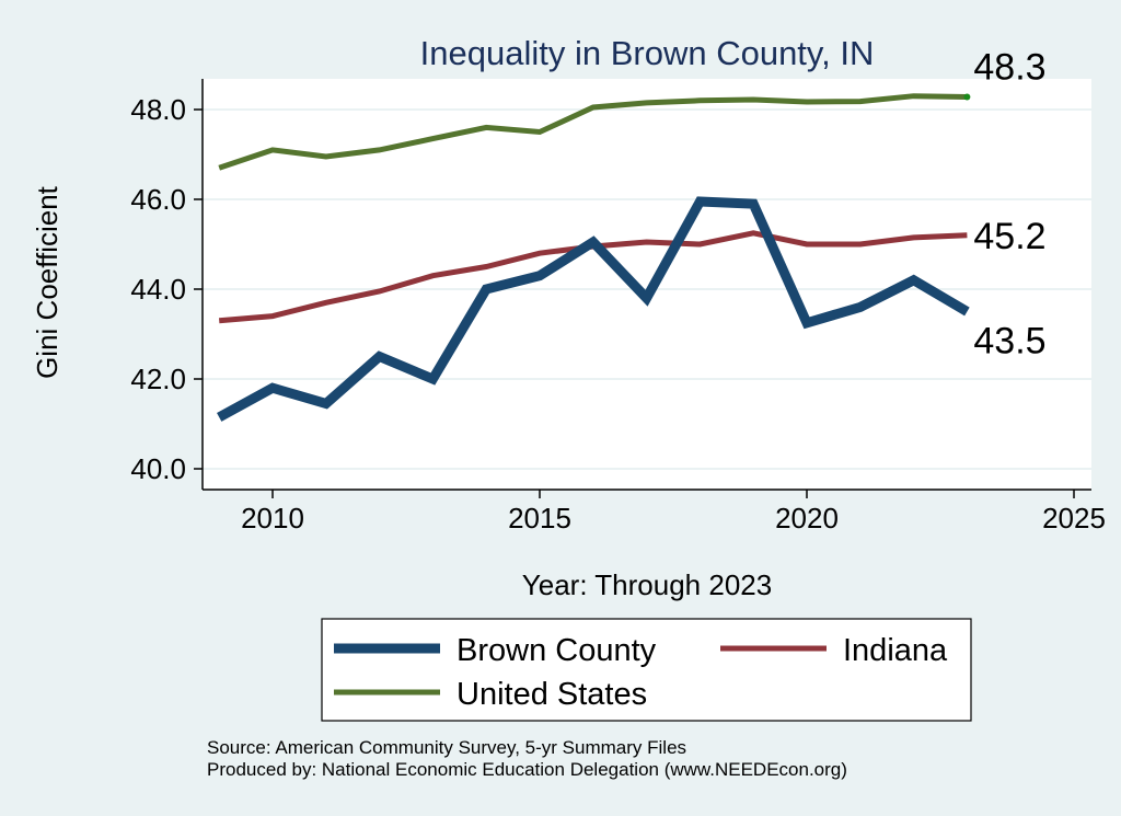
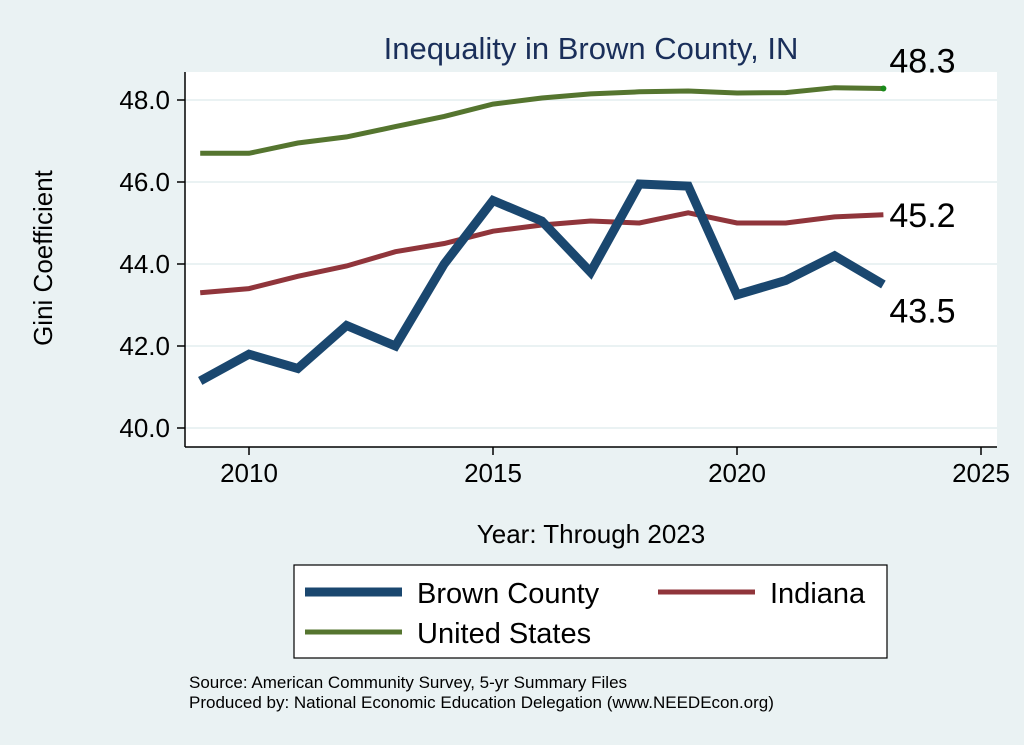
United States/2010: 47.1 -> 46.7
Brown County/2015: 44.3 -> 45.5
United States/2015: 47.5 -> 47.9
